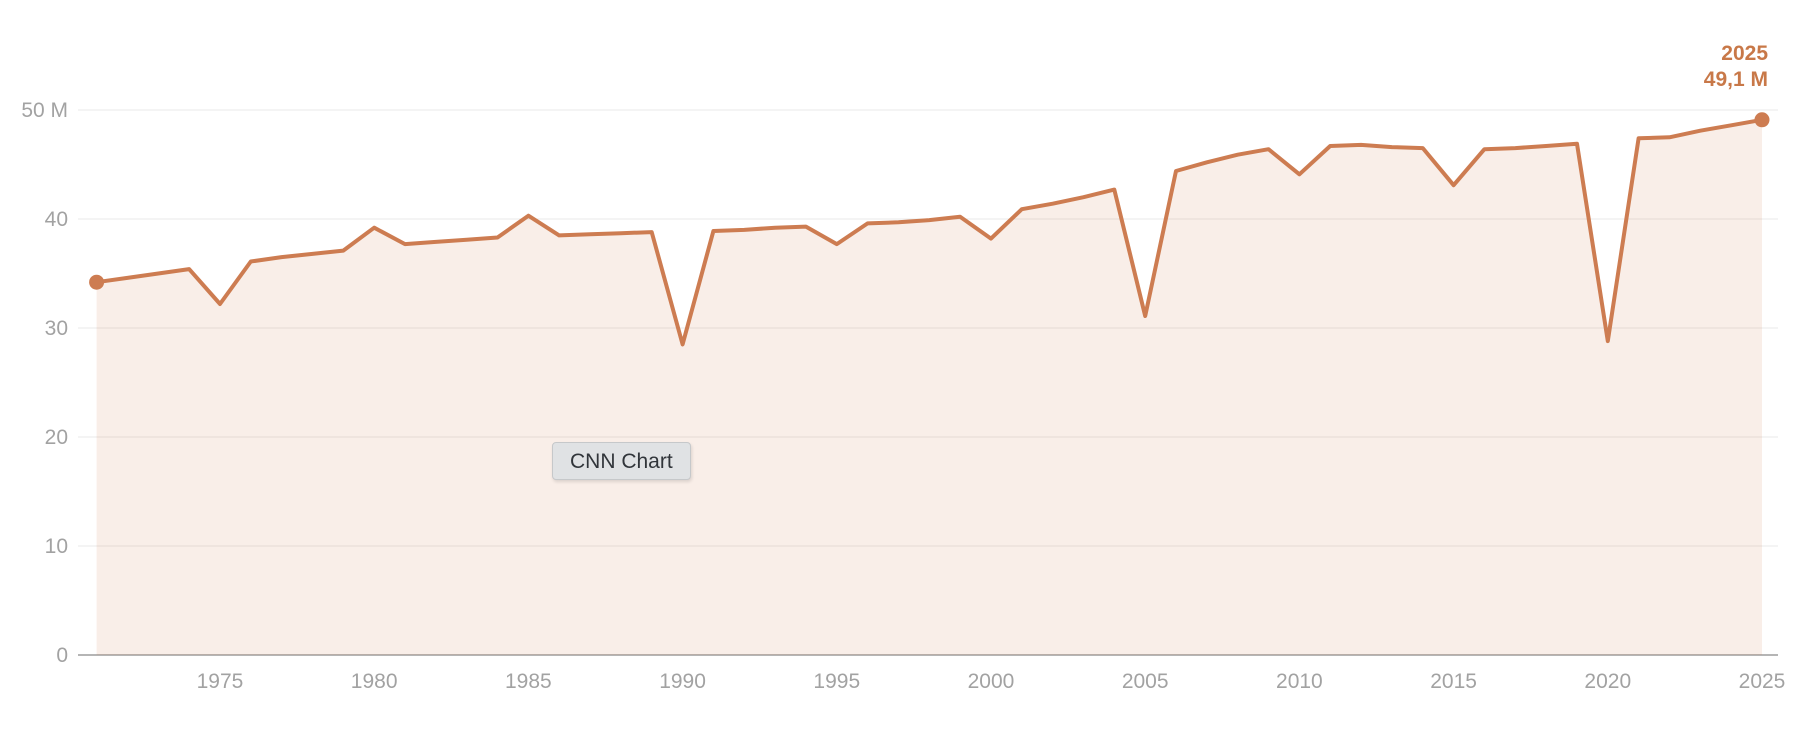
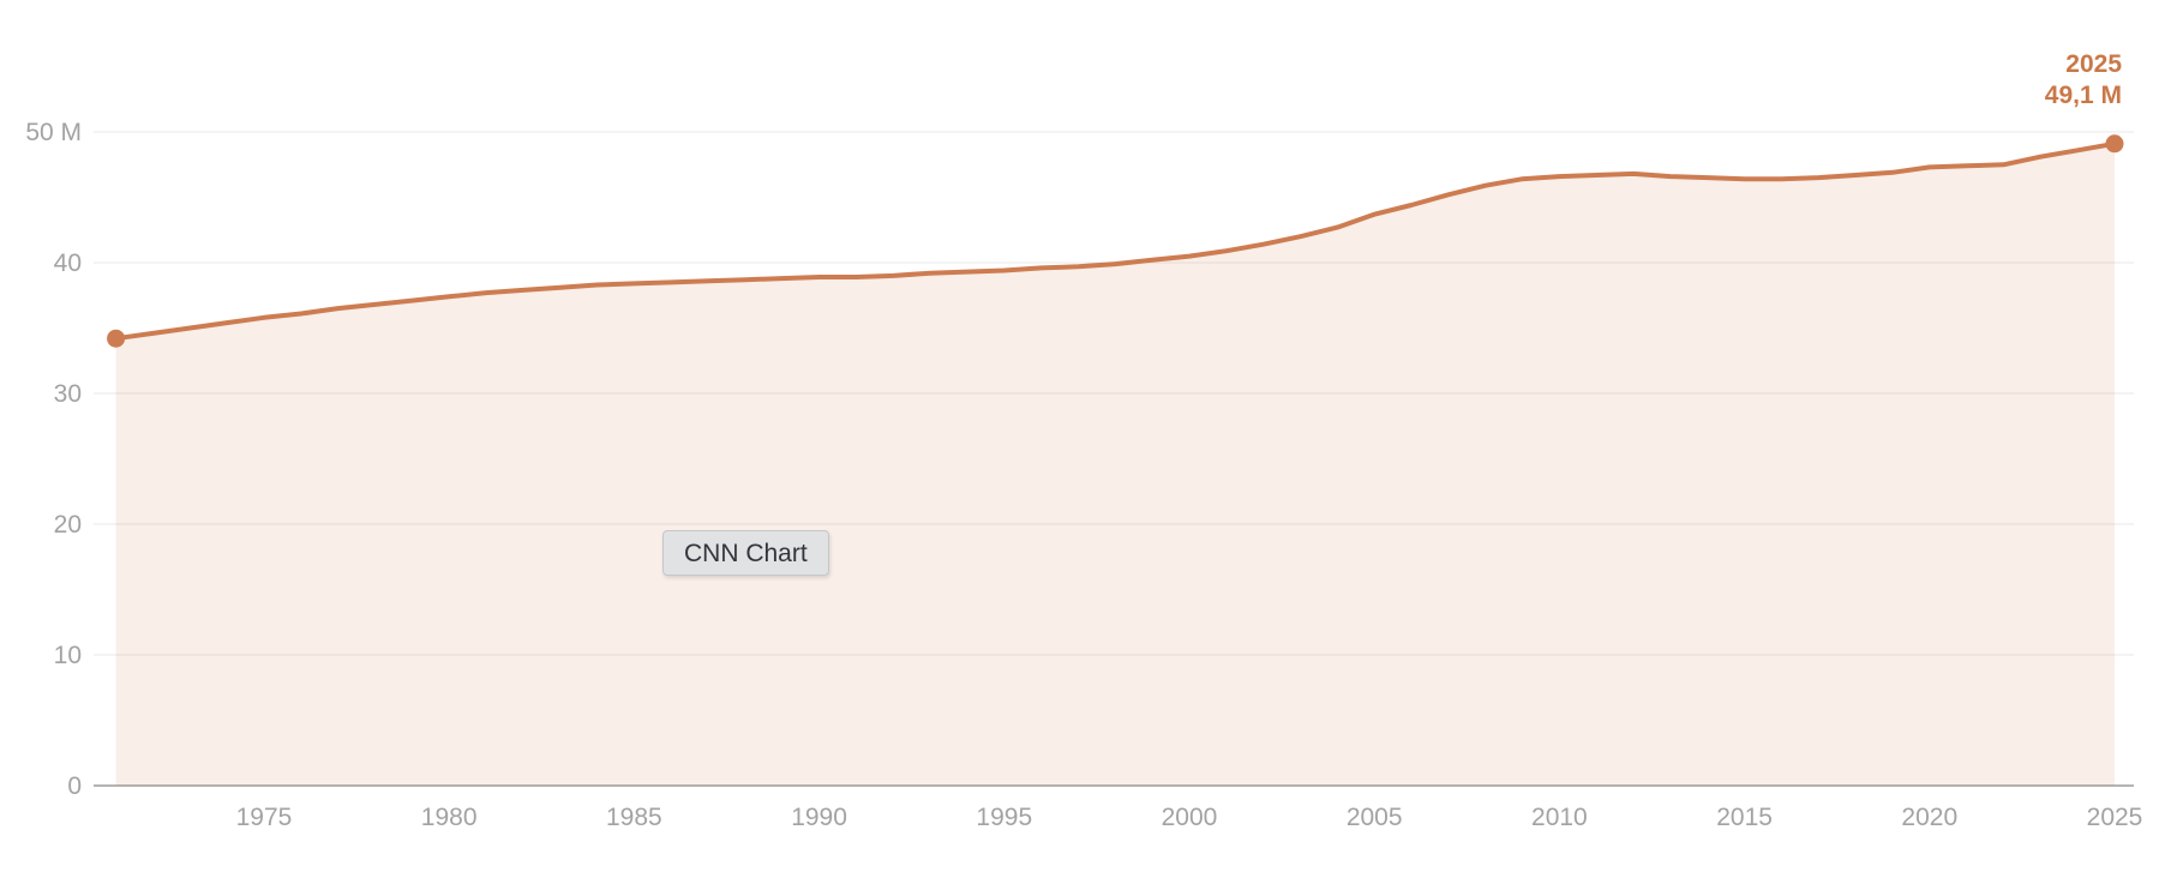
1975: 32.2M -> 35.8M
1980: 39.2M -> 37.4M
1985: 40.3M -> 38.4M
1990: 28.5M -> 38.9M
1995: 37.7M -> 39.4M
2000: 38.2M -> 40.5M
2005: 31.1M -> 43.7M
2010: 44.1M -> 46.6M
2015: 43.1M -> 46.4M
2020: 28.8M -> 47.3M
